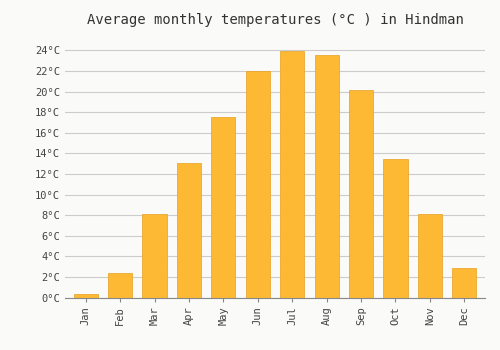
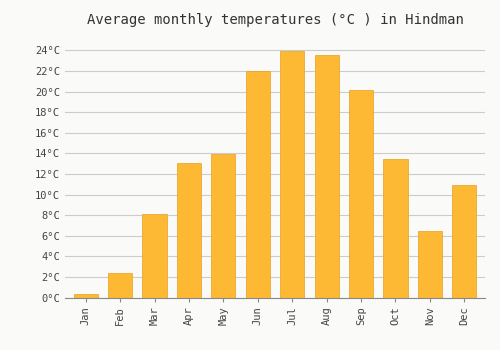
May: 17.5°C -> 13.9°C
Nov: 8.1°C -> 6.5°C
Dec: 2.9°C -> 10.9°C
